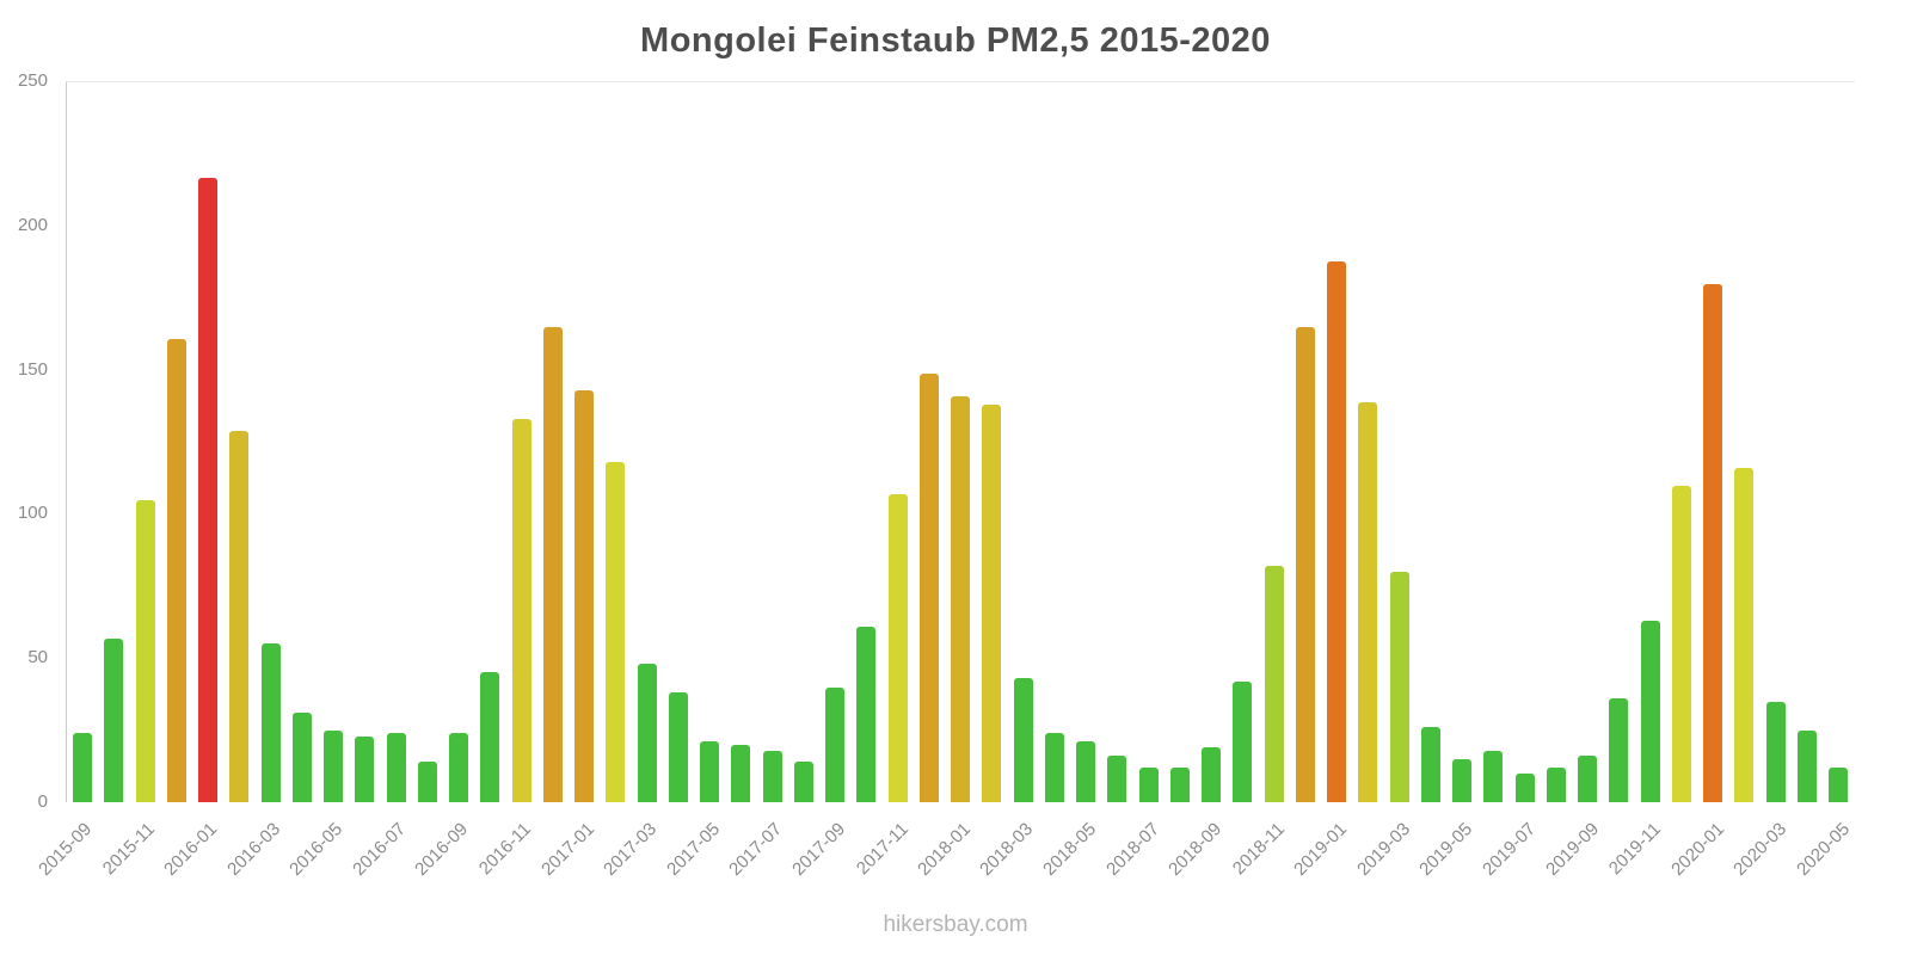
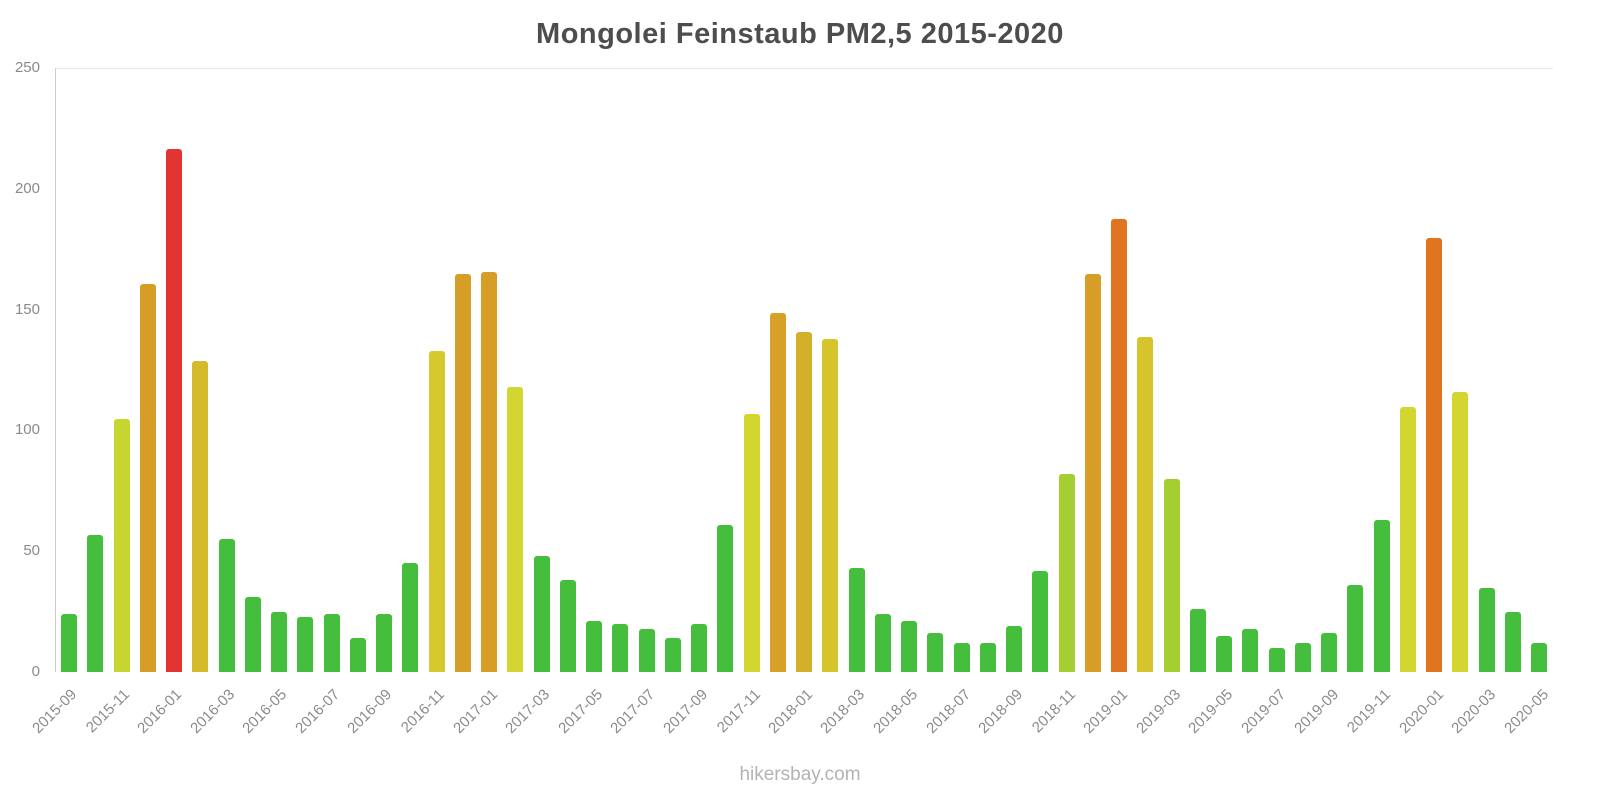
2017-01: 143 -> 166
2017-09: 40 -> 20
